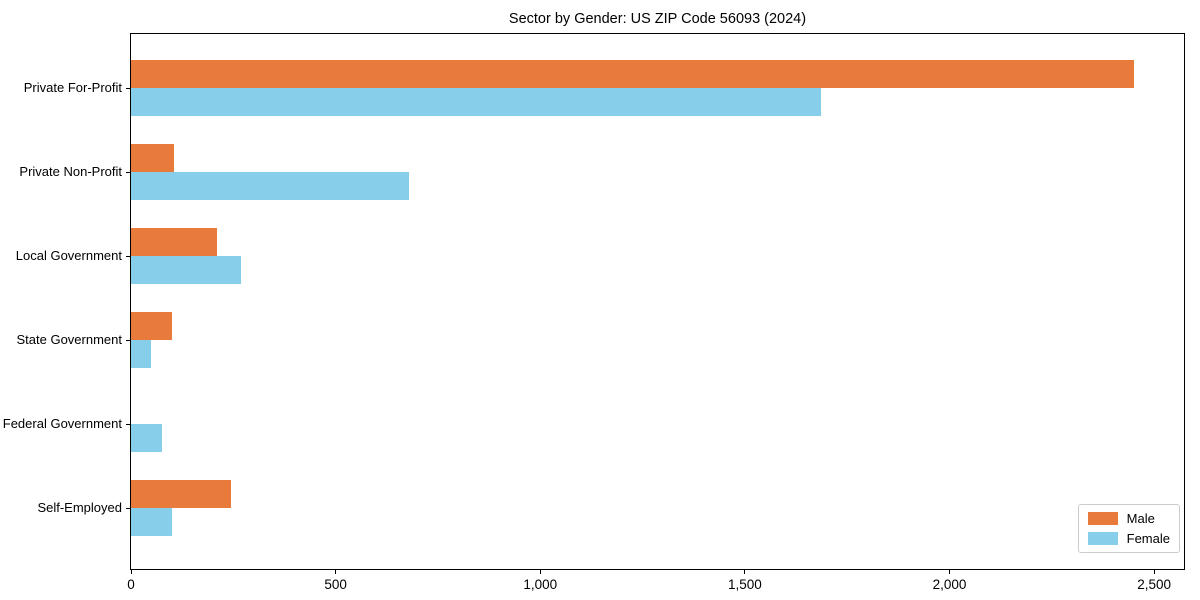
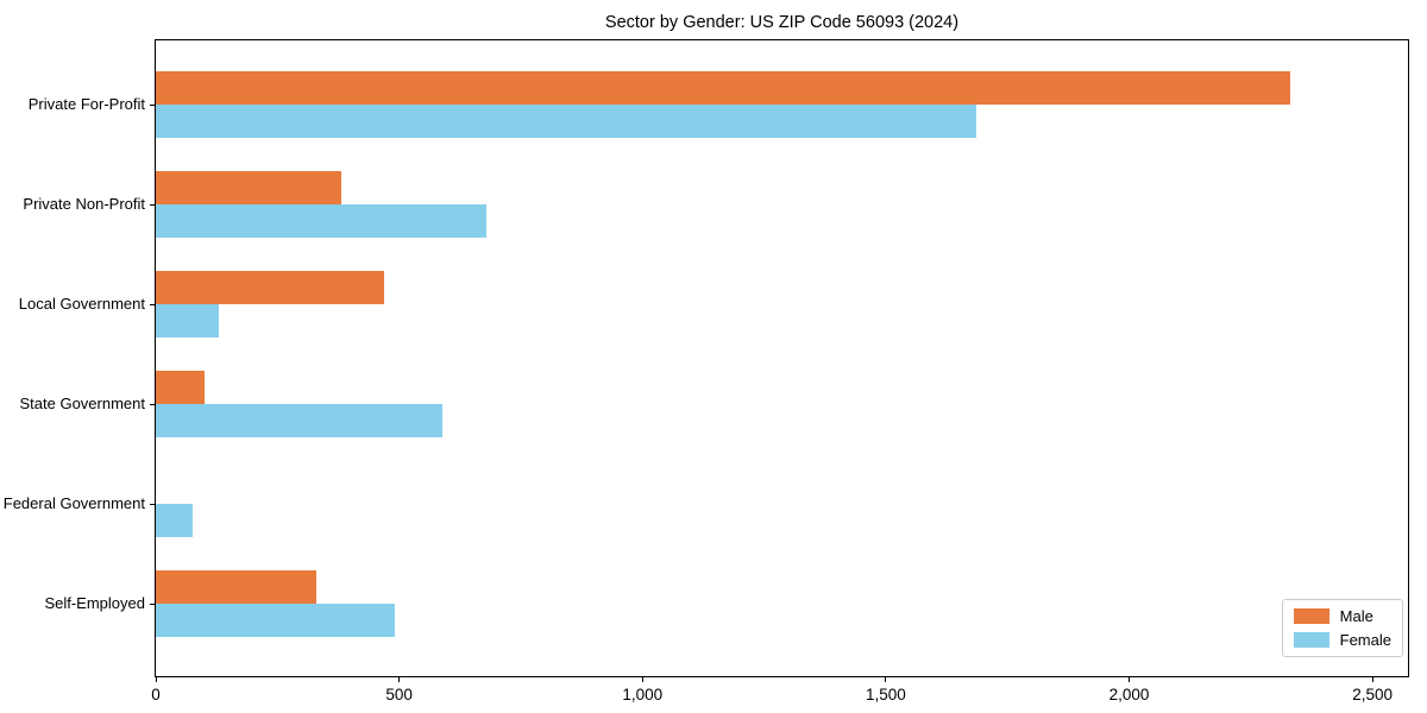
Male/Private For-Profit: 2450 -> 2330
Male/Private Non-Profit: 100 -> 380
Male/Local Government: 210 -> 470
Female/Local Government: 270 -> 130
Female/State Government: 50 -> 590
Male/Self-Employed: 240 -> 330
Female/Self-Employed: 100 -> 490
